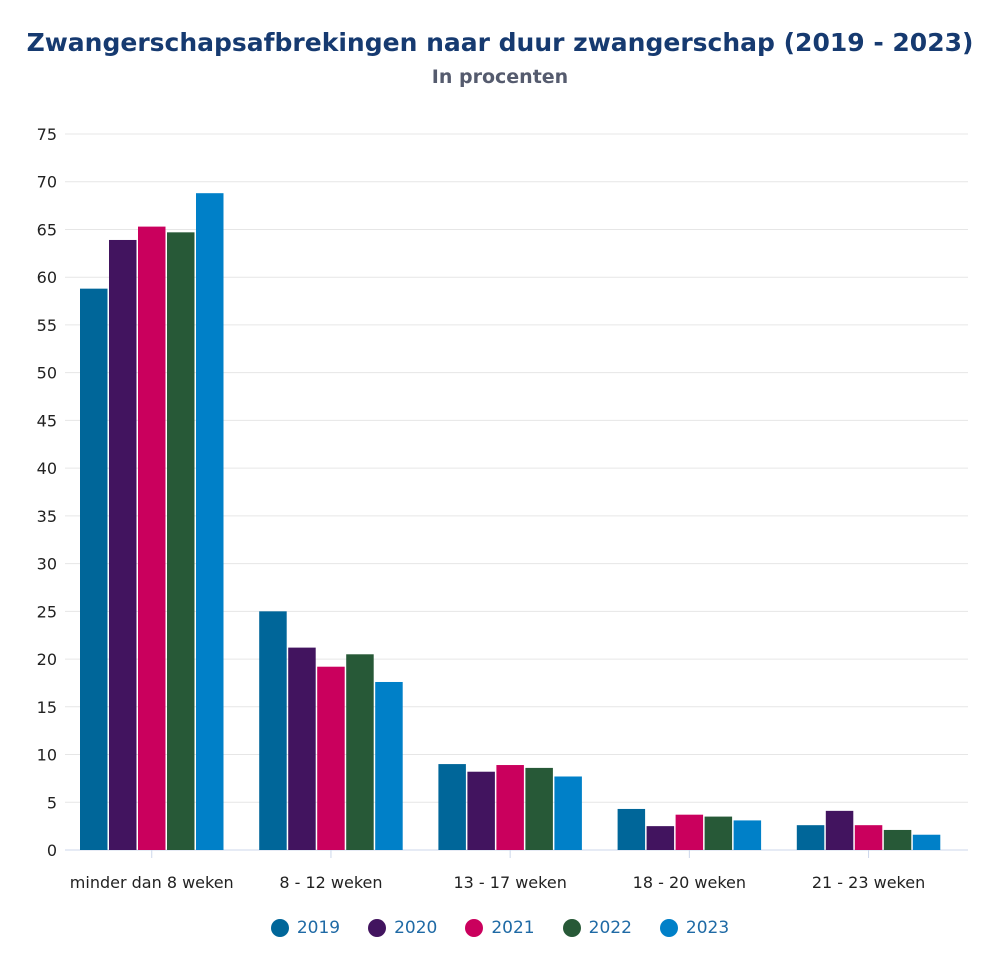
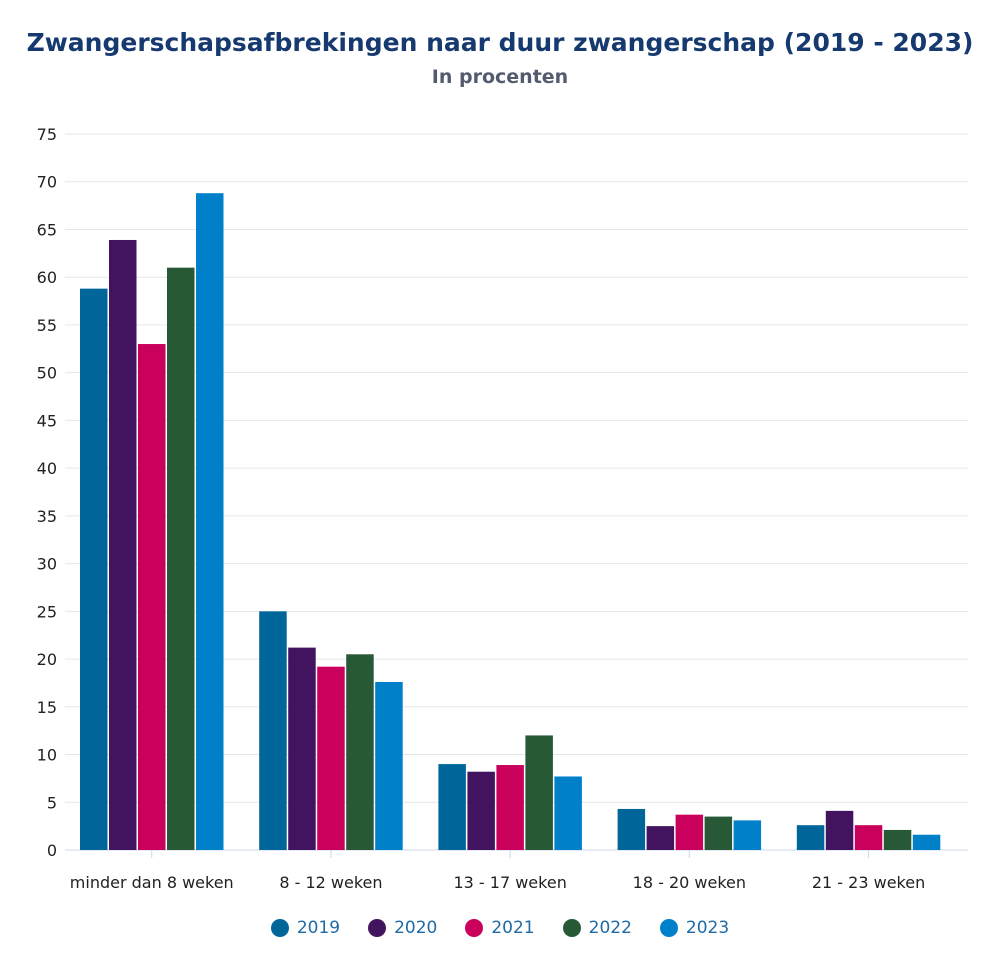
2021/minder dan 8 weken: 65 -> 53
2022/minder dan 8 weken: 65 -> 61
2022/13 - 17 weken: 9 -> 12
